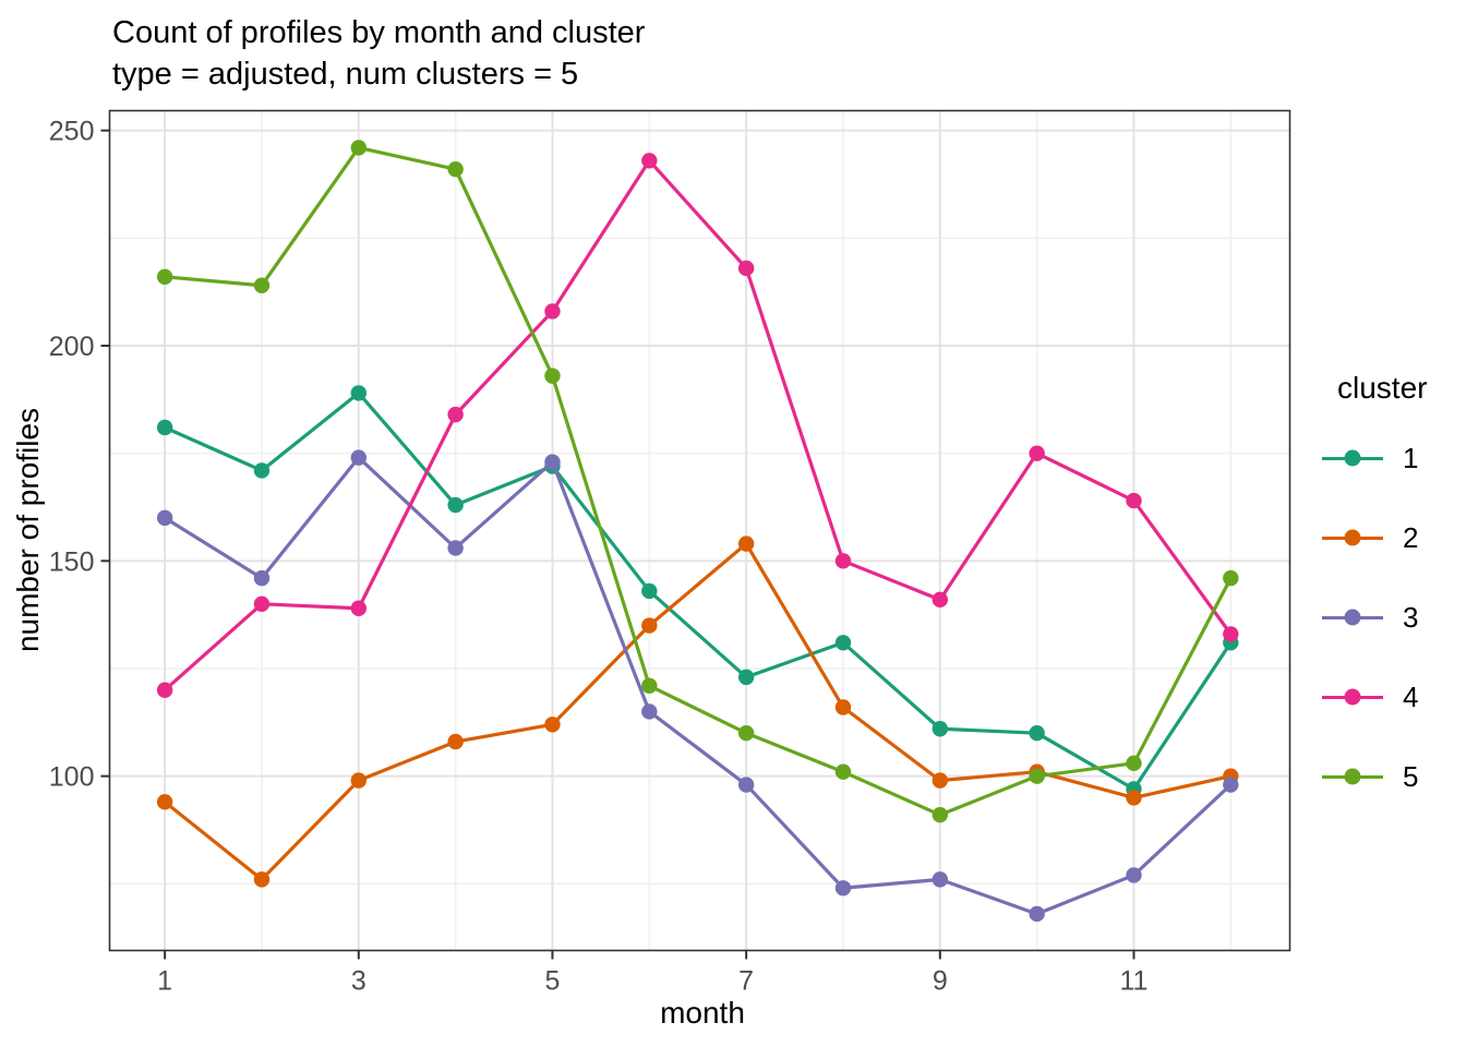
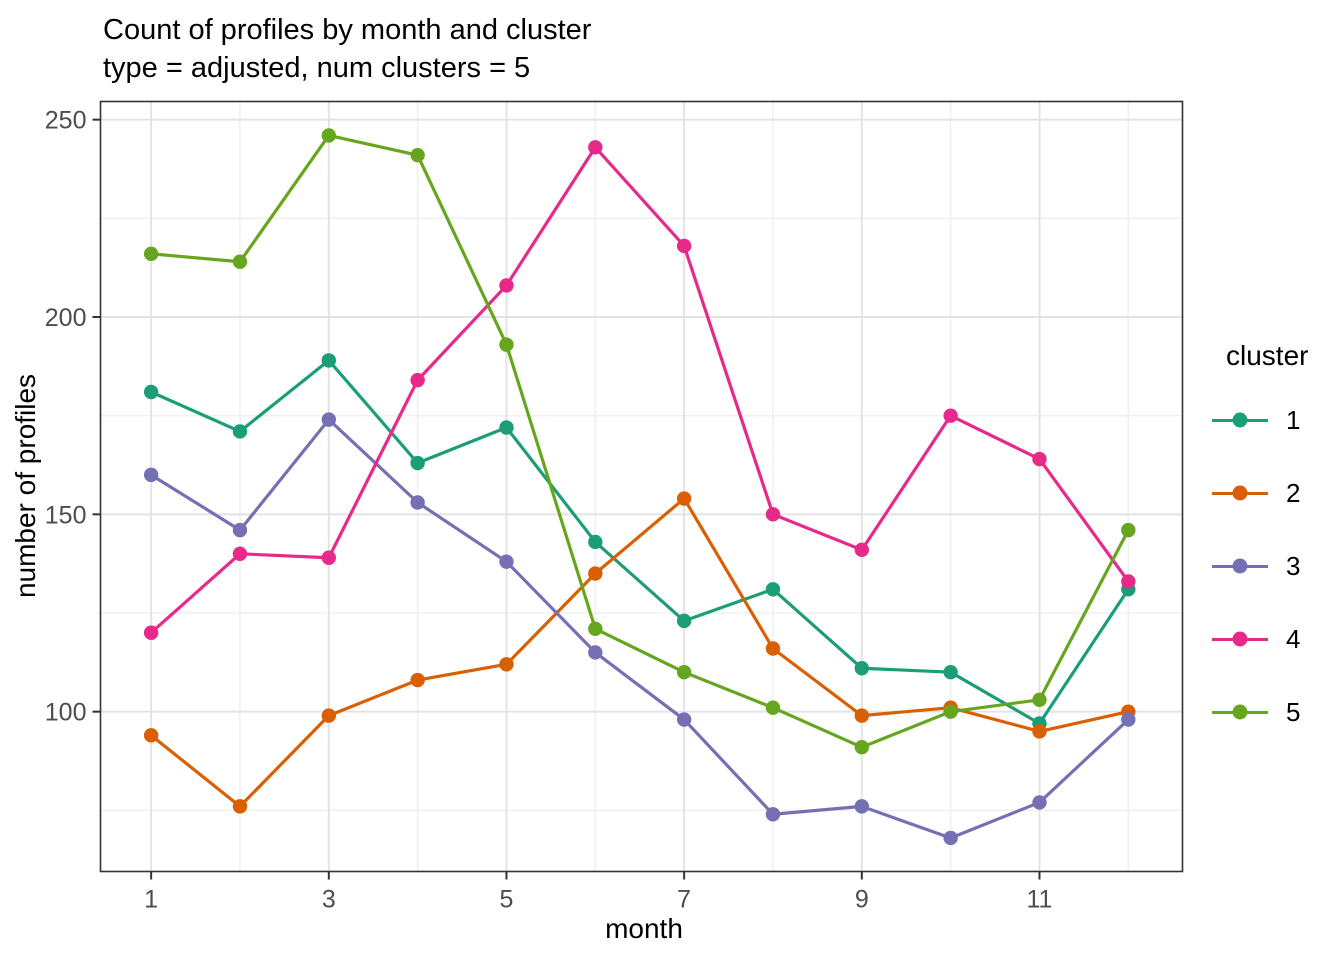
3/5: 173 -> 138
